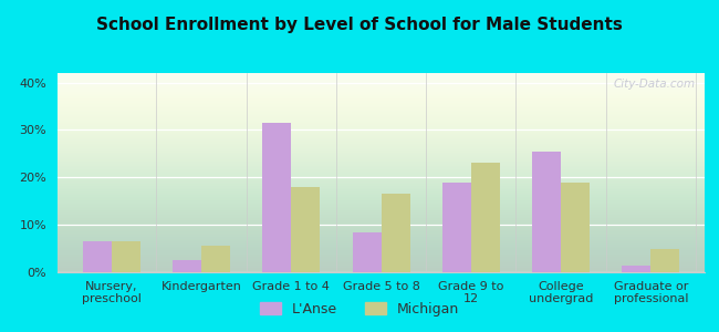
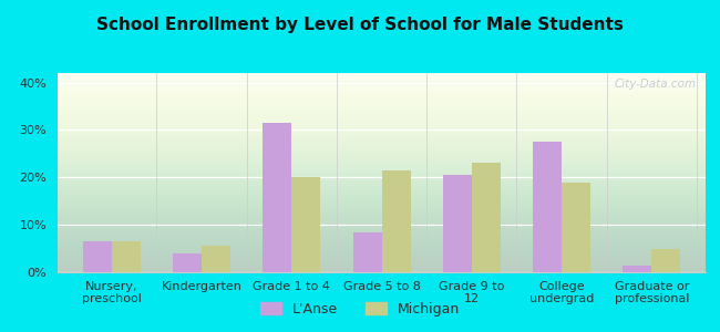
L'Anse/Kindergarten: 2.5% -> 4.0%
Michigan/Grade 1 to 4: 18.0% -> 20.0%
Michigan/Grade 5 to 8: 16.5% -> 21.5%
L'Anse/Grade 9 to 12: 19.0% -> 20.5%
L'Anse/College undergrad: 25.5% -> 27.5%
